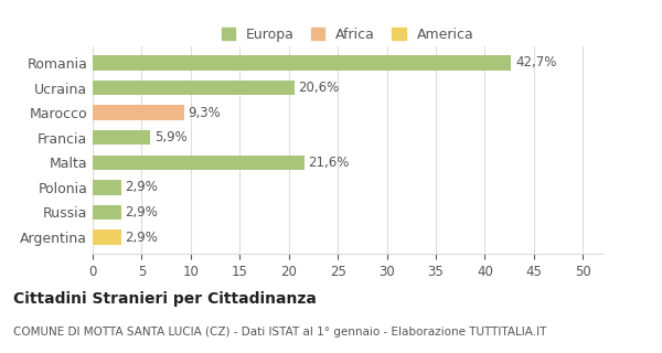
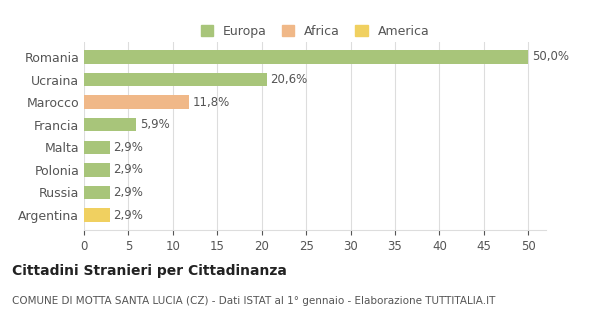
Romania: 42,7% -> 50,0%
Marocco: 9,3% -> 11,8%
Malta: 21,6% -> 2,9%
